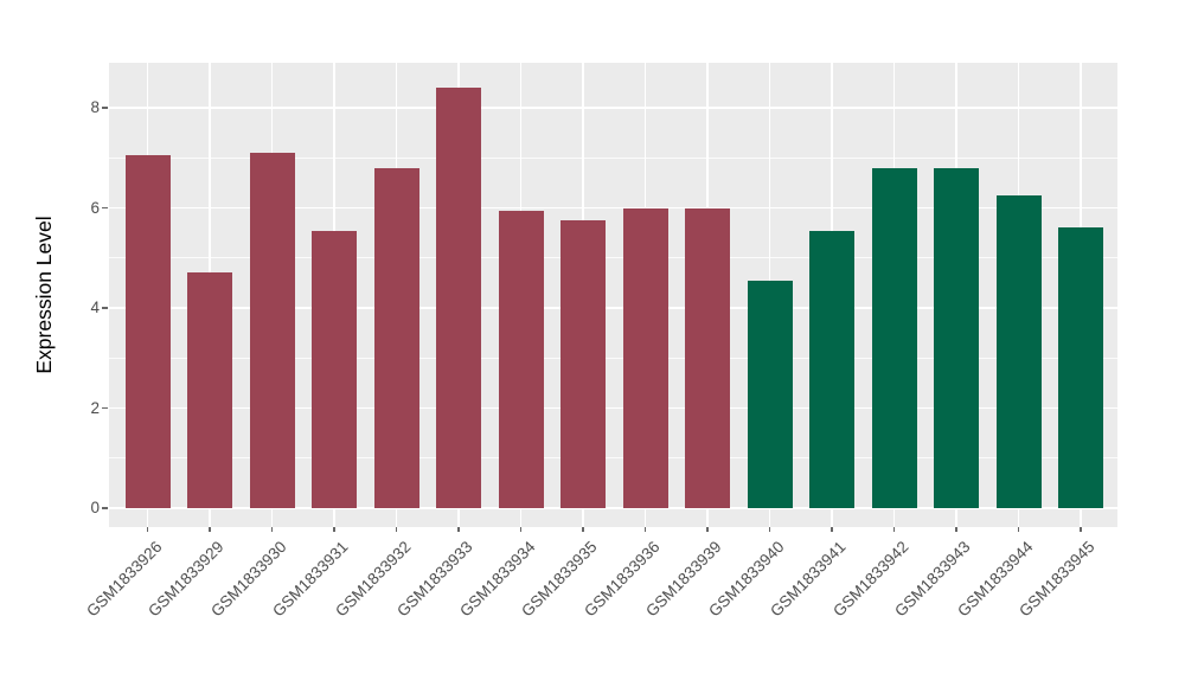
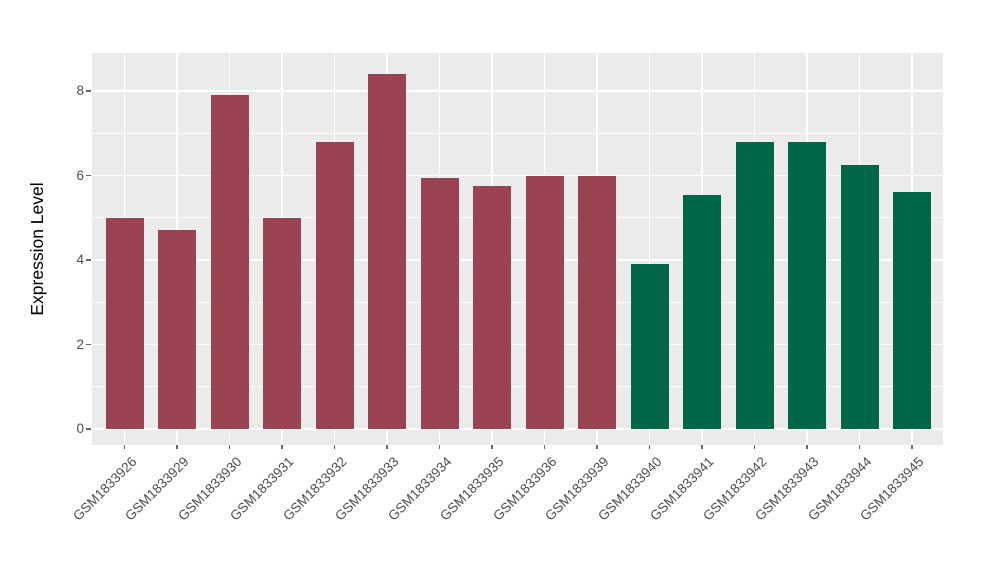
GSM1833926: 7.0 -> 5.0
GSM1833930: 7.1 -> 7.9
GSM1833931: 5.5 -> 5.0
GSM1833940: 4.5 -> 3.9
